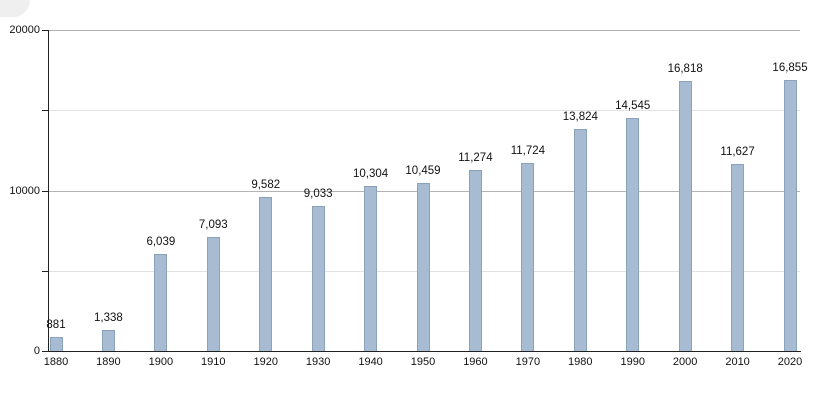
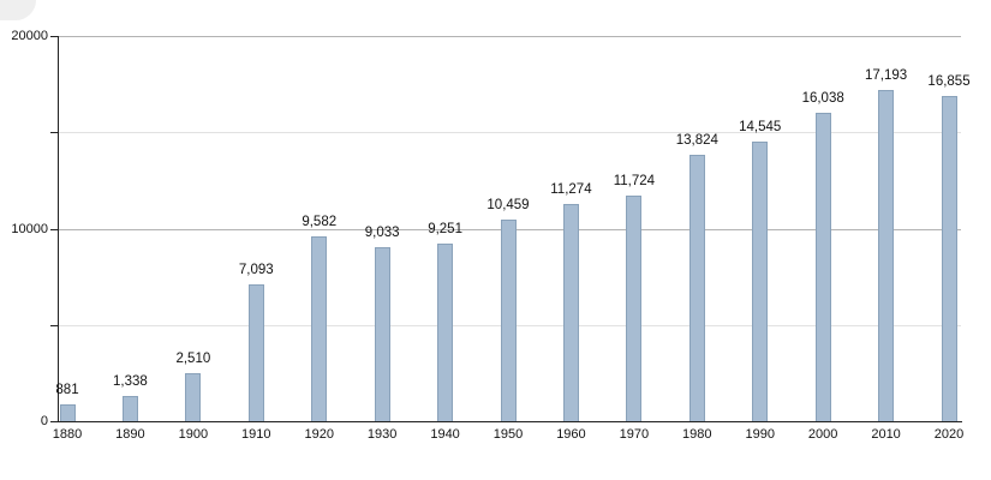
1900: 6,039 -> 2,510
1940: 10,304 -> 9,251
2000: 16,818 -> 16,038
2010: 11,627 -> 17,193
